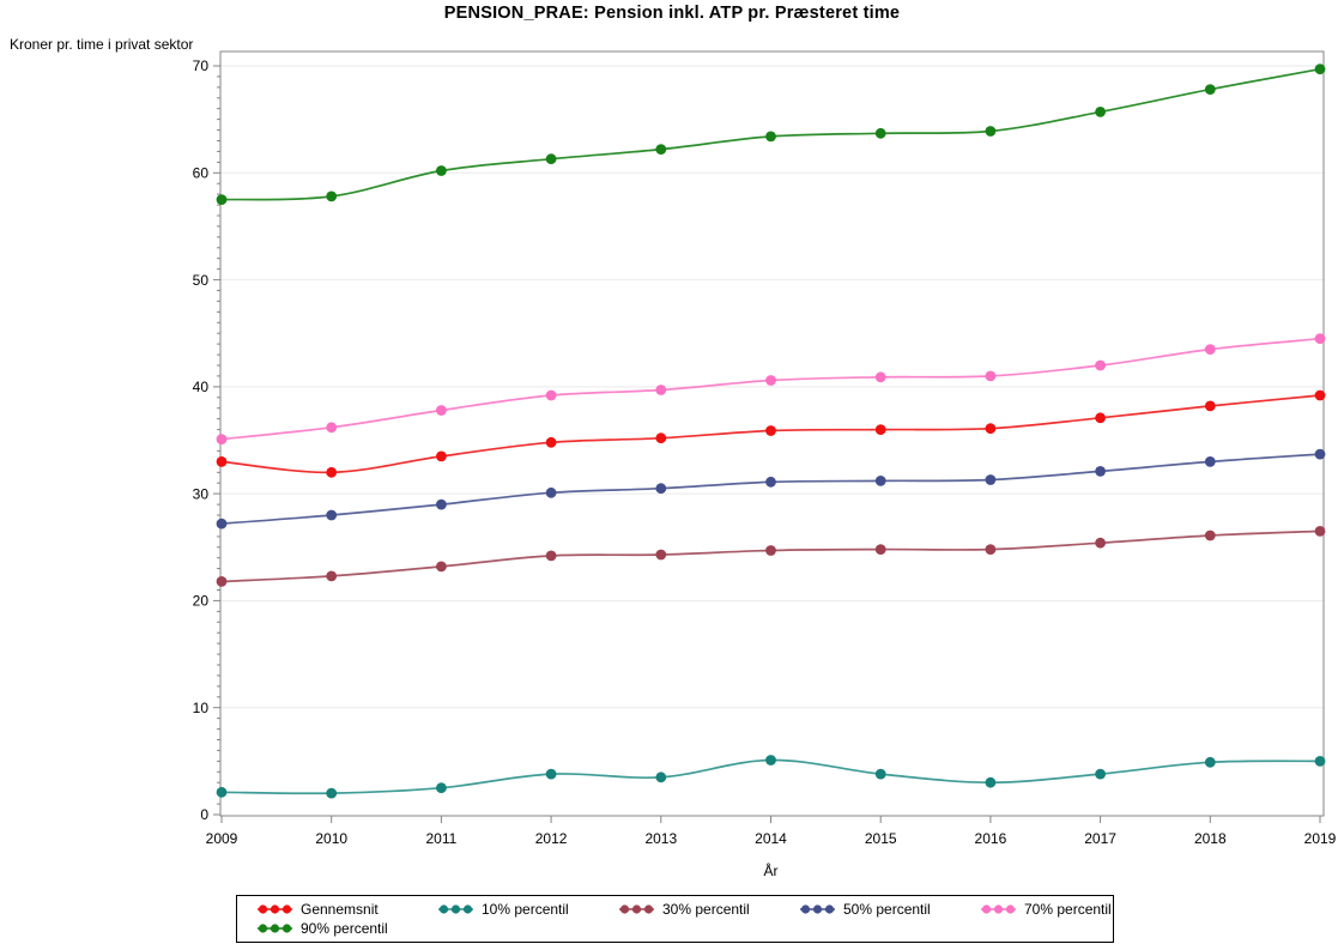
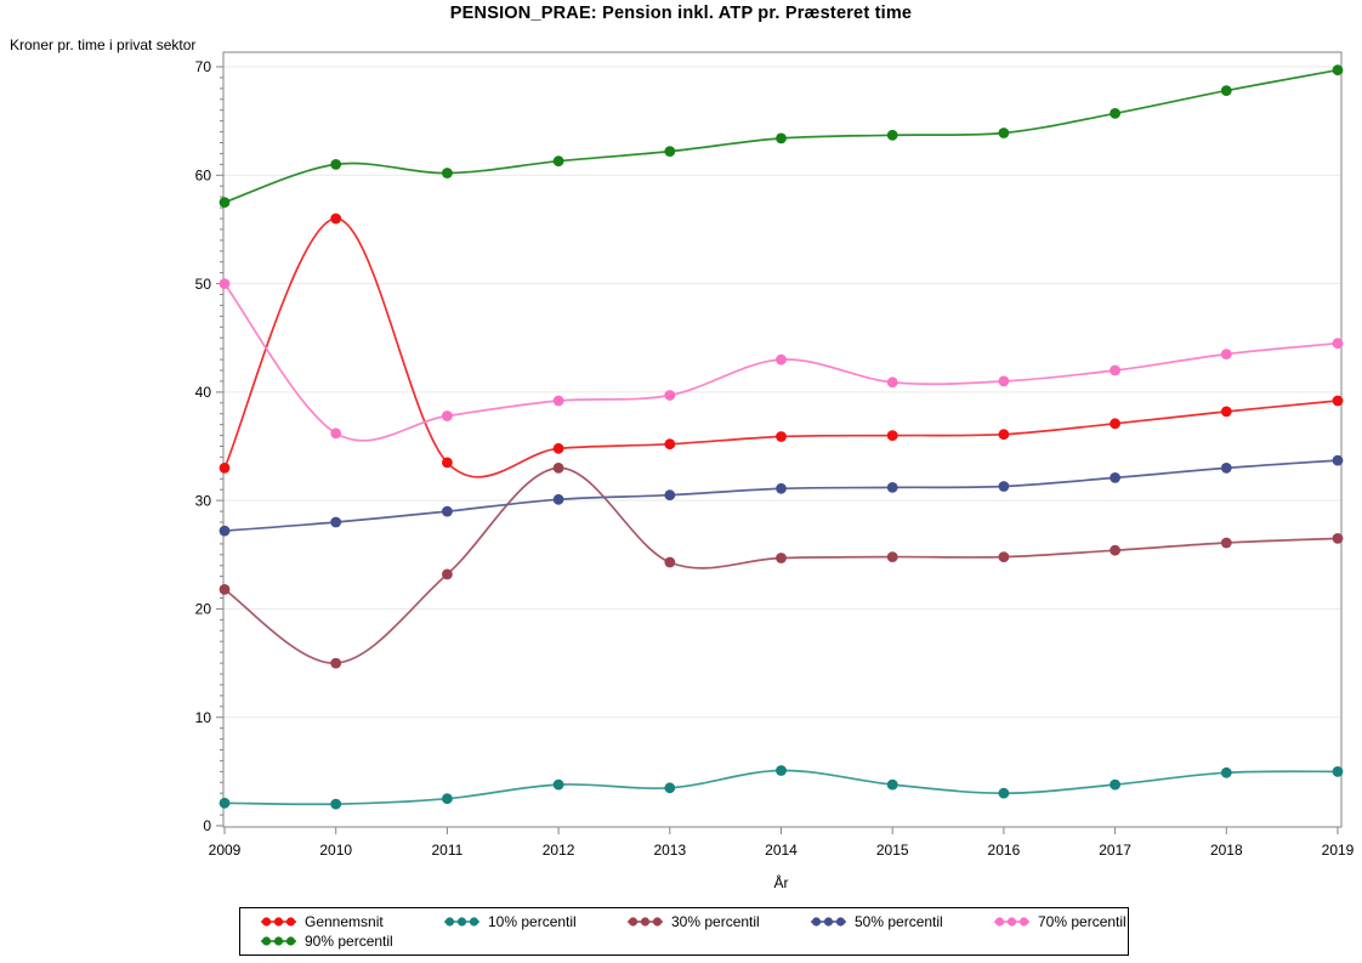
70% percentil/2009: 35 -> 50
Gennemsnit/2010: 32 -> 56
30% percentil/2010: 22 -> 15
90% percentil/2010: 58 -> 61
30% percentil/2012: 24 -> 33
70% percentil/2014: 41 -> 43
